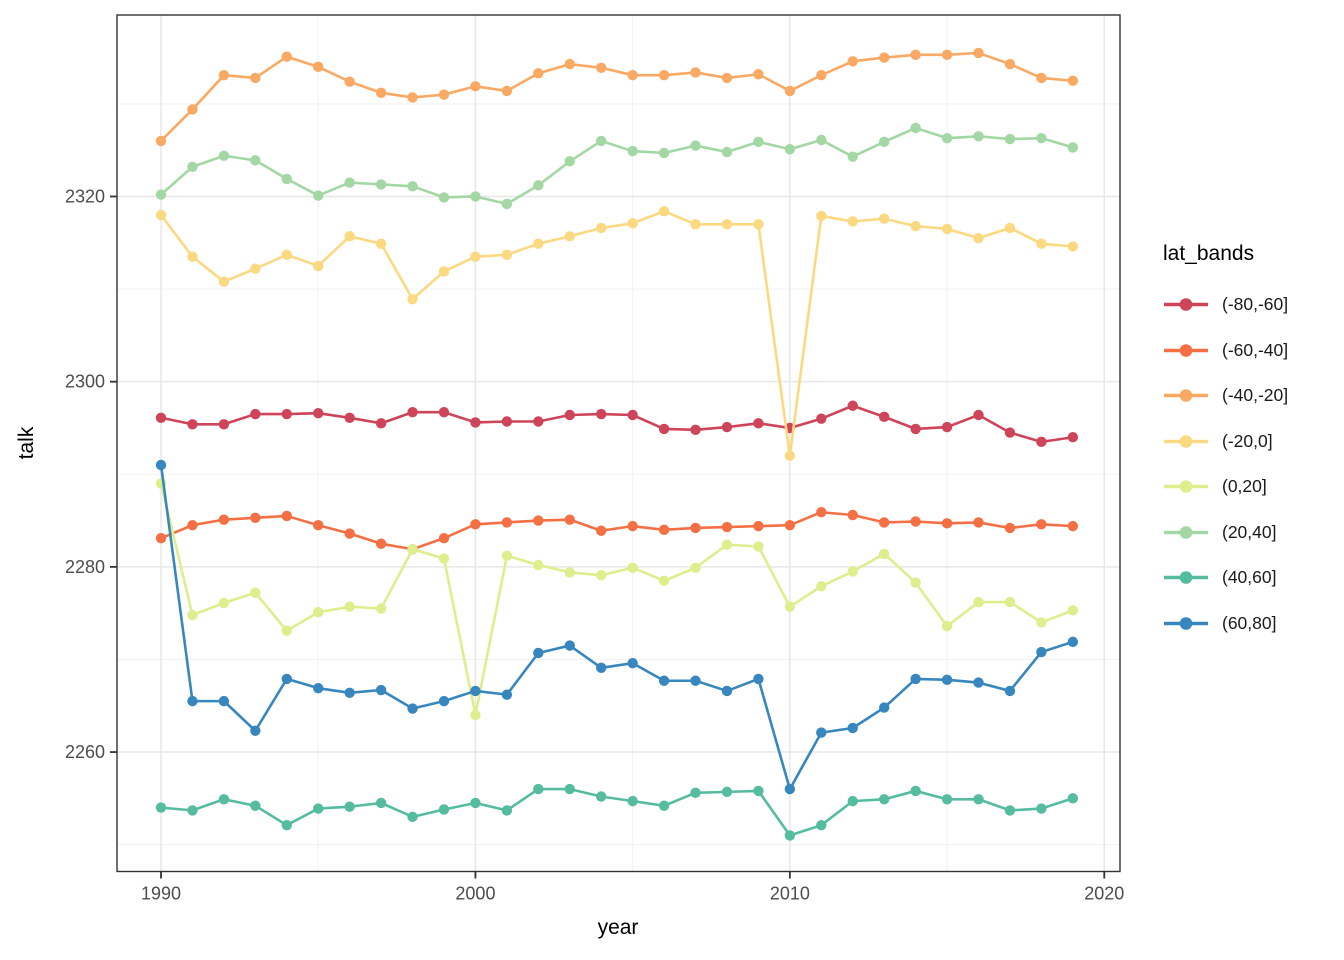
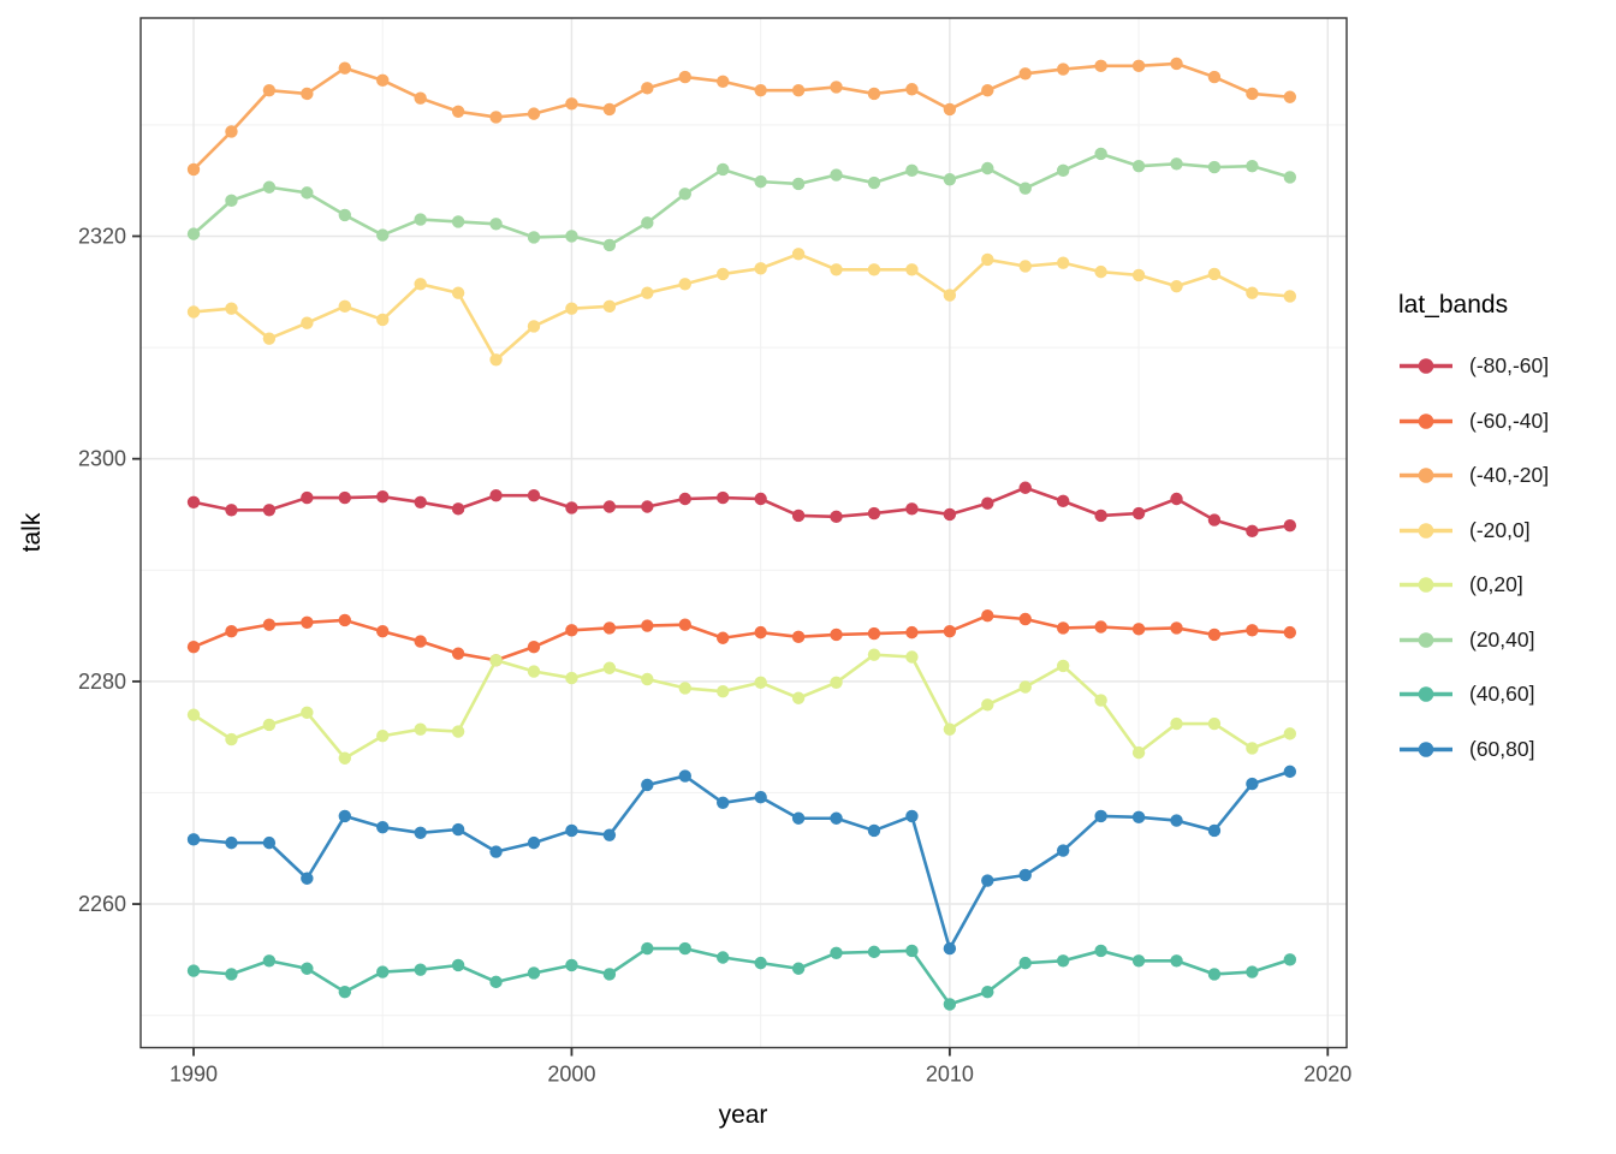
(-20,0]/1990: 2318 -> 2313
(0,20]/1990: 2289 -> 2277
(60,80]/1990: 2291 -> 2266
(0,20]/2000: 2264 -> 2280
(-20,0]/2010: 2292 -> 2315
